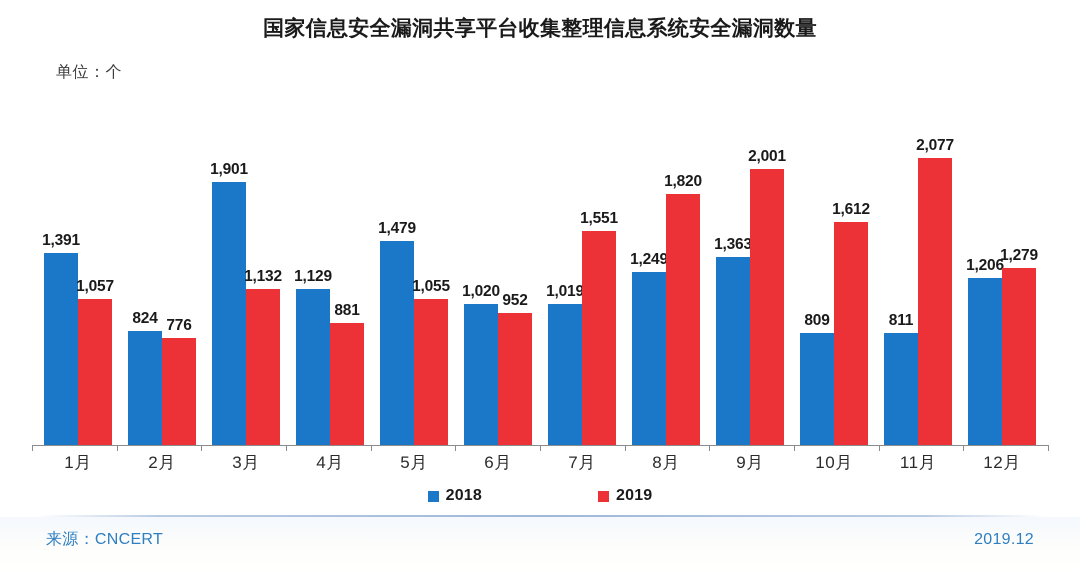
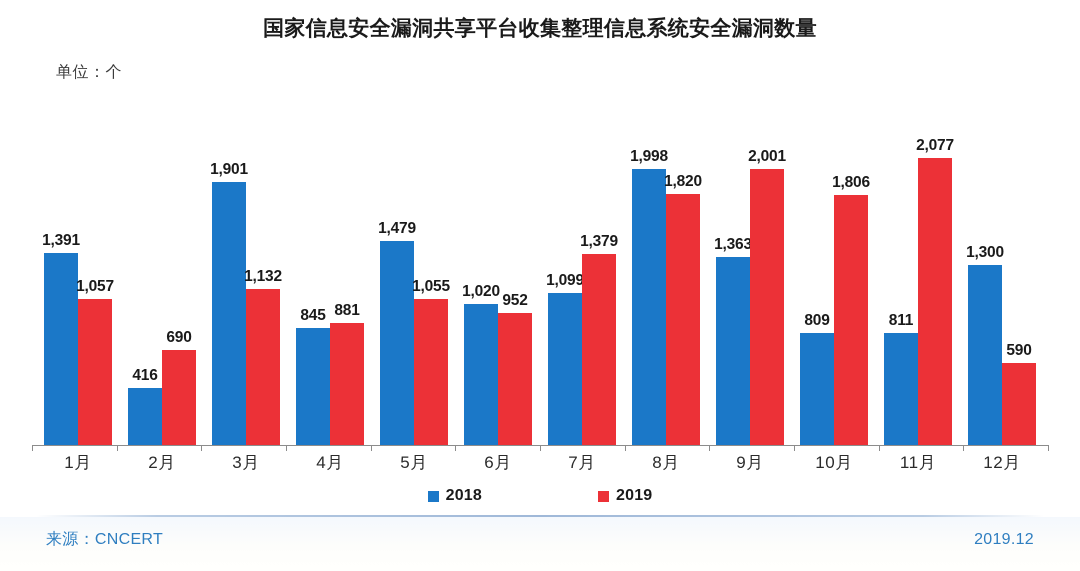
2018/2月: 824 -> 416
2019/2月: 776 -> 690
2018/4月: 1,129 -> 845
2018/7月: 1,019 -> 1,099
2019/7月: 1,551 -> 1,379
2018/8月: 1,249 -> 1,998
2019/10月: 1,612 -> 1,806
2018/12月: 1,206 -> 1,300
2019/12月: 1,279 -> 590
